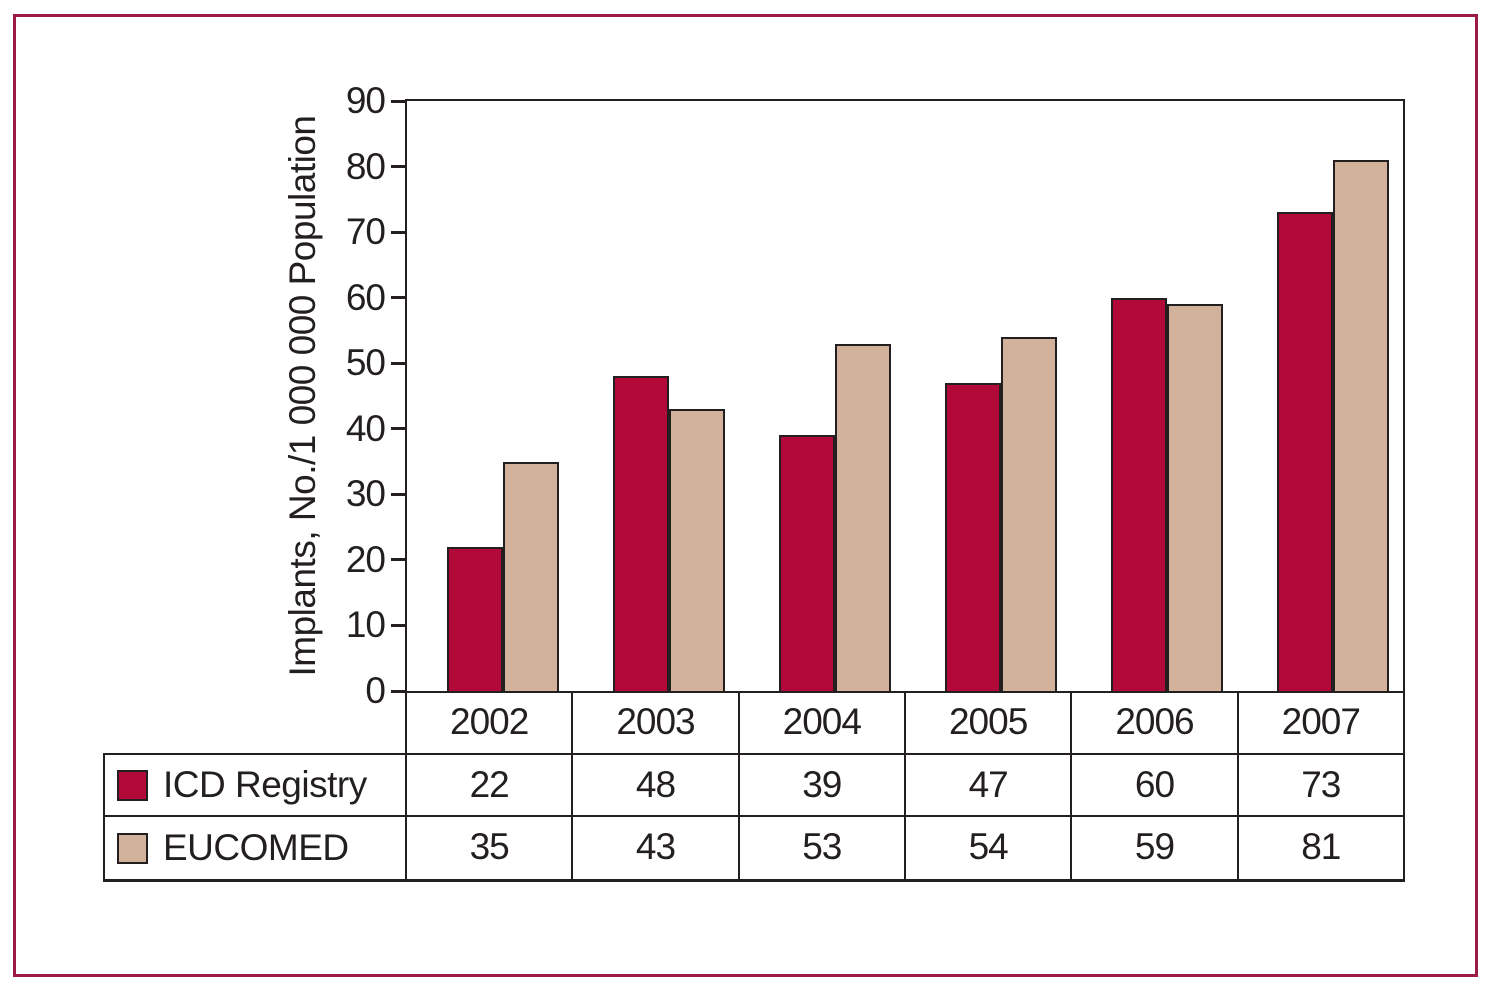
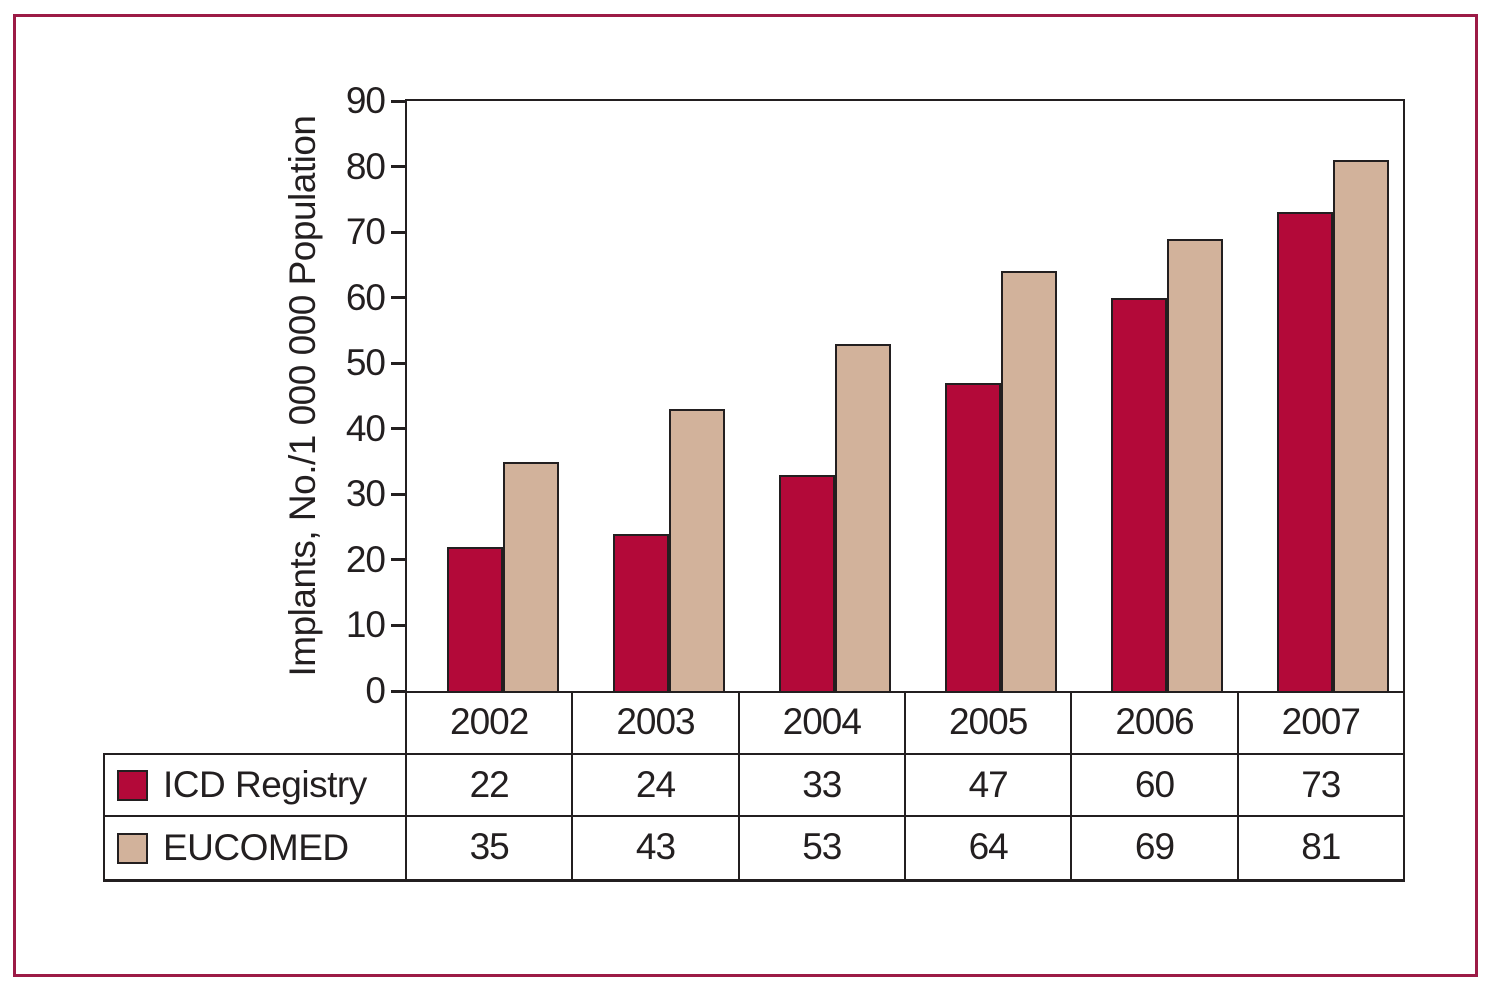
ICD Registry/2003: 48 -> 24
ICD Registry/2004: 39 -> 33
EUCOMED/2005: 54 -> 64
EUCOMED/2006: 59 -> 69
